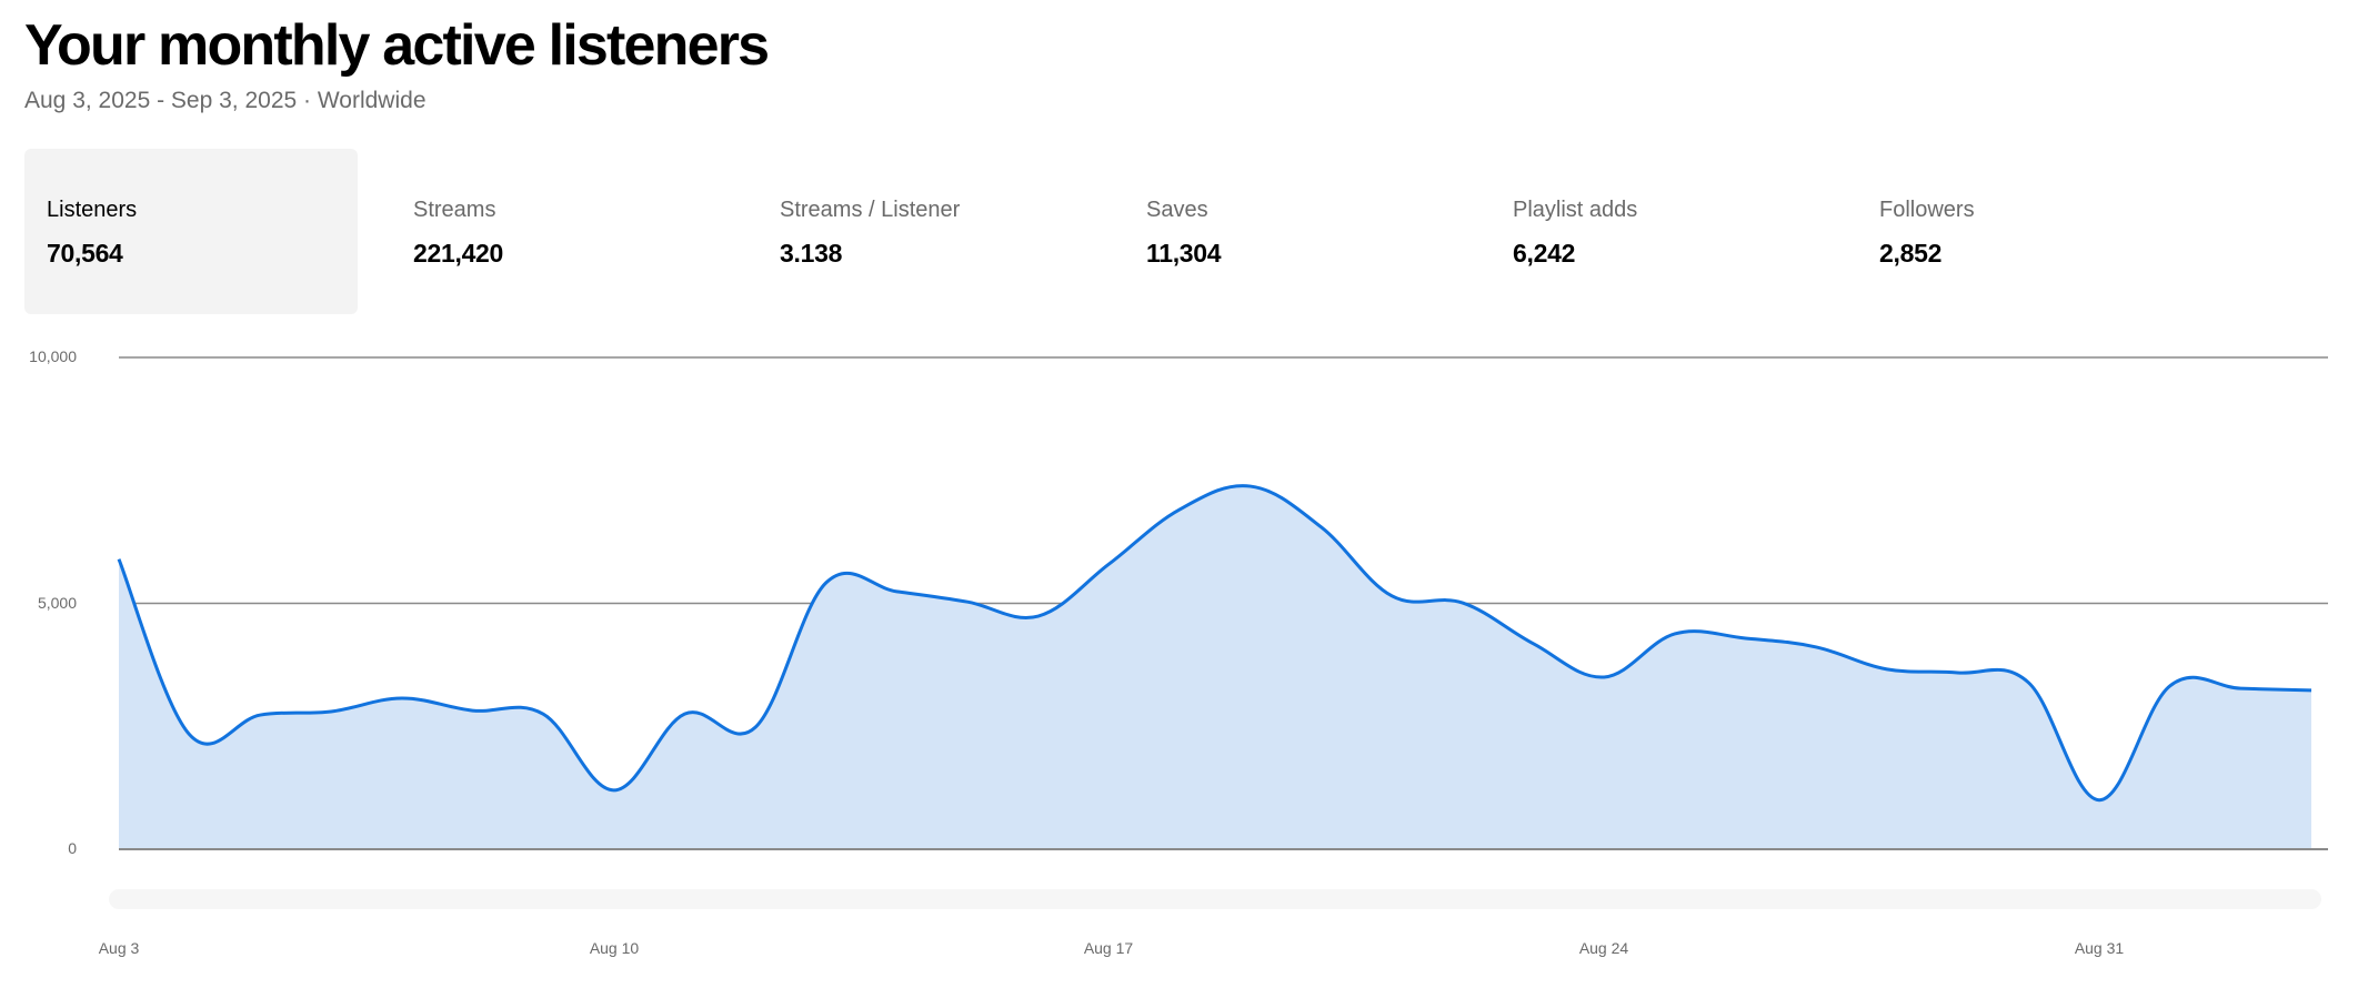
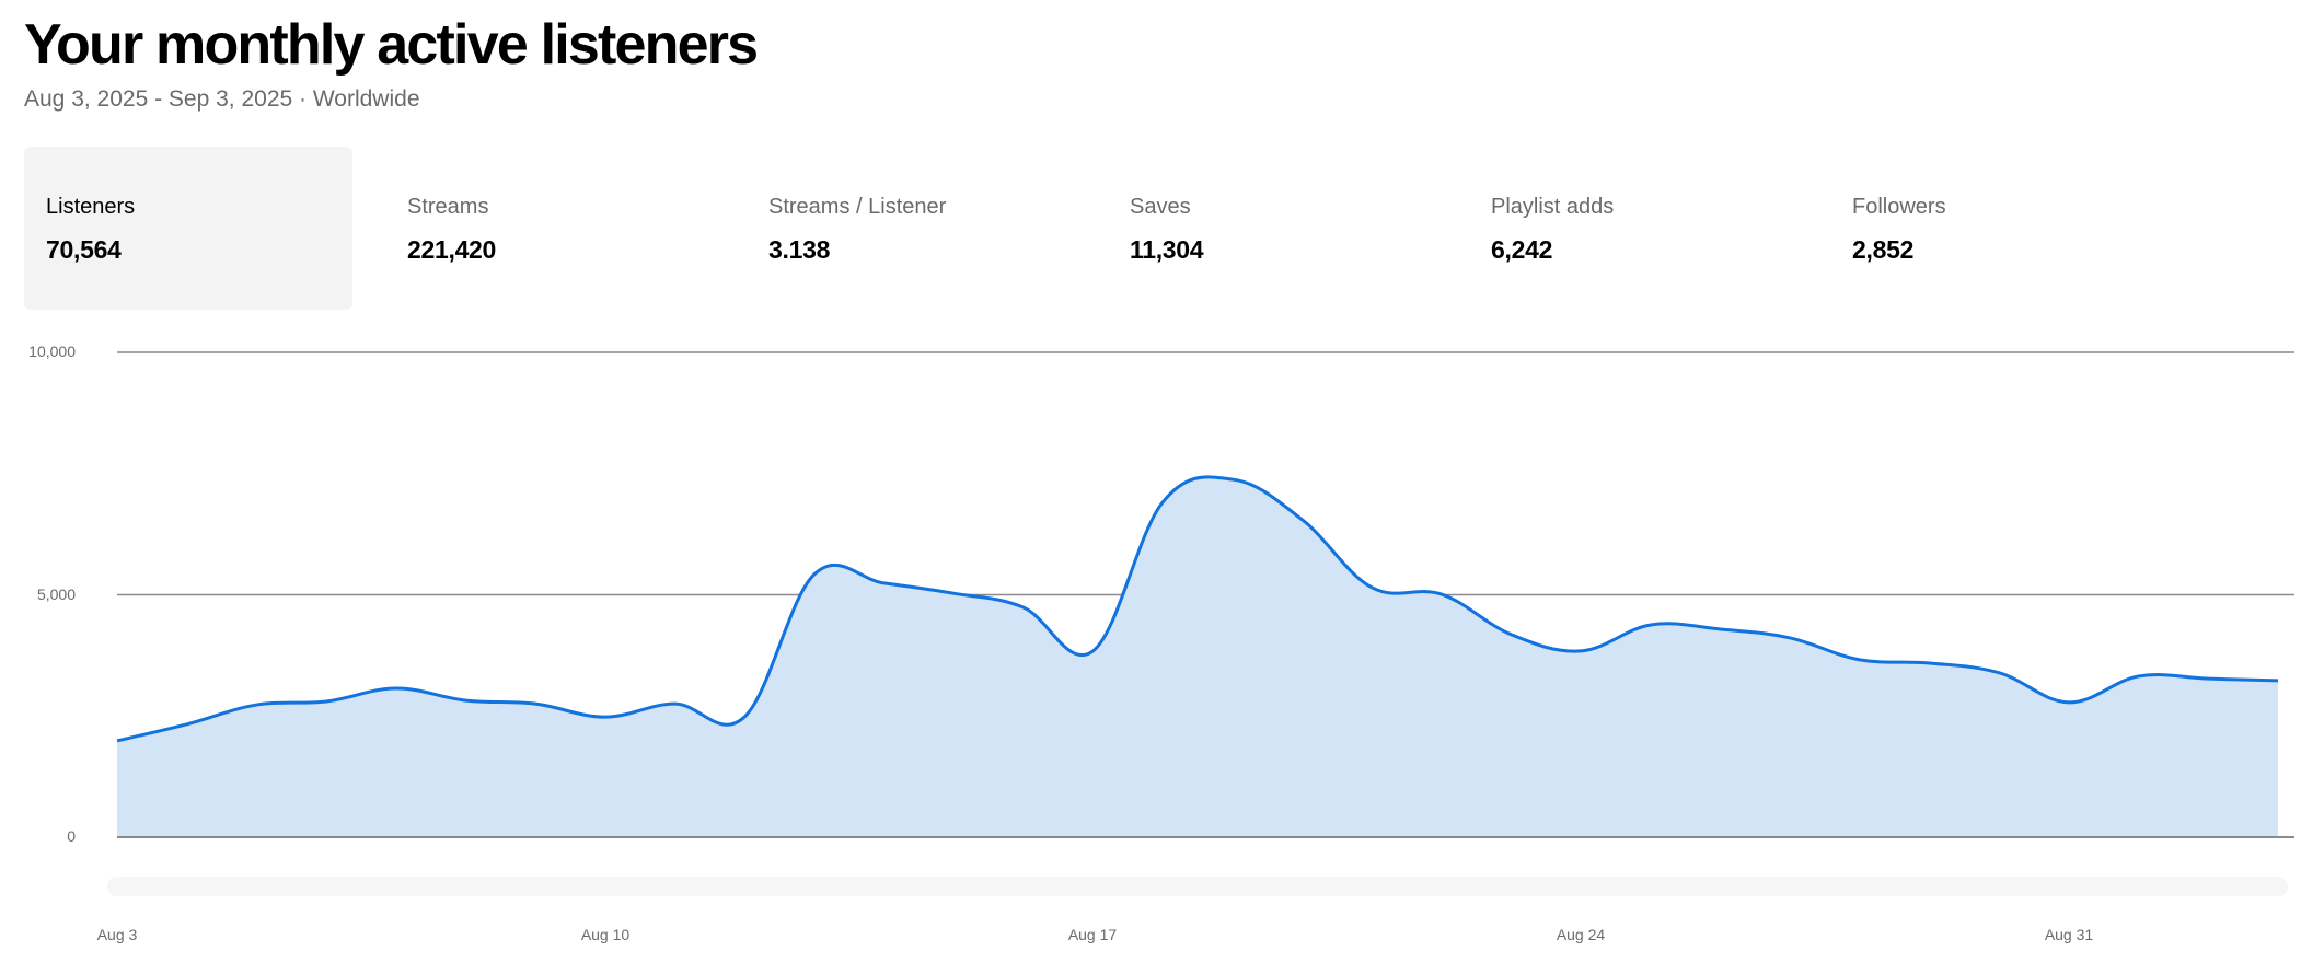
Aug 3: 5900 -> 2000
Aug 10: 1200 -> 2500
Aug 17: 5800 -> 3800
Aug 24: 3500 -> 3800
Aug 31: 1000 -> 2800
